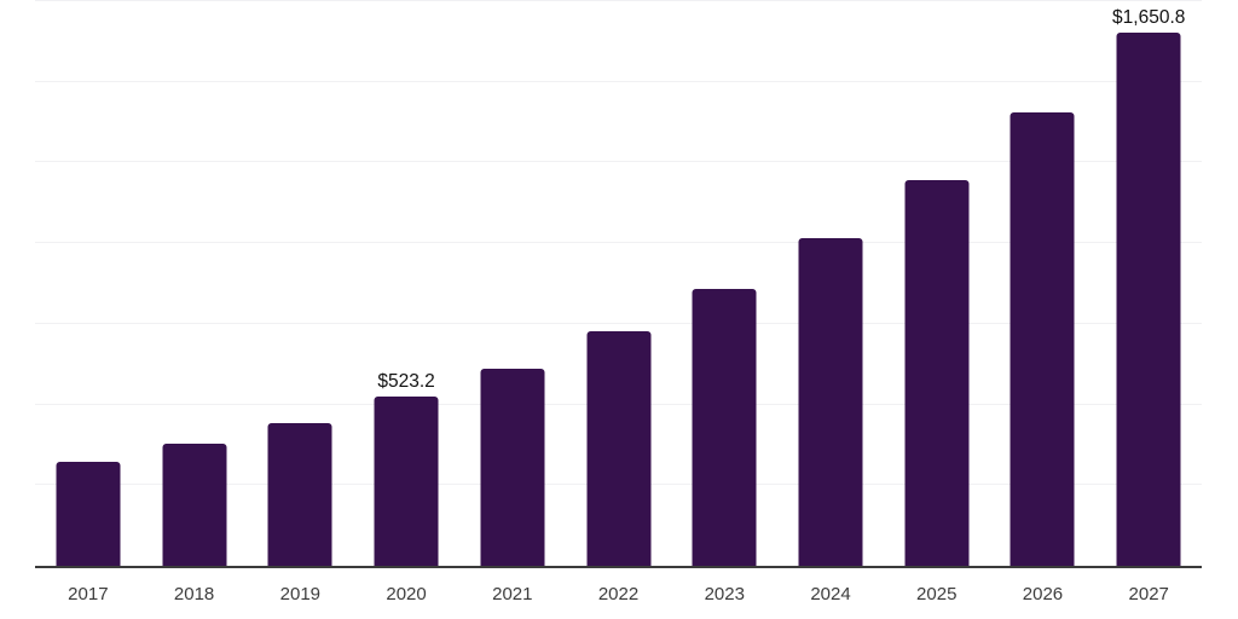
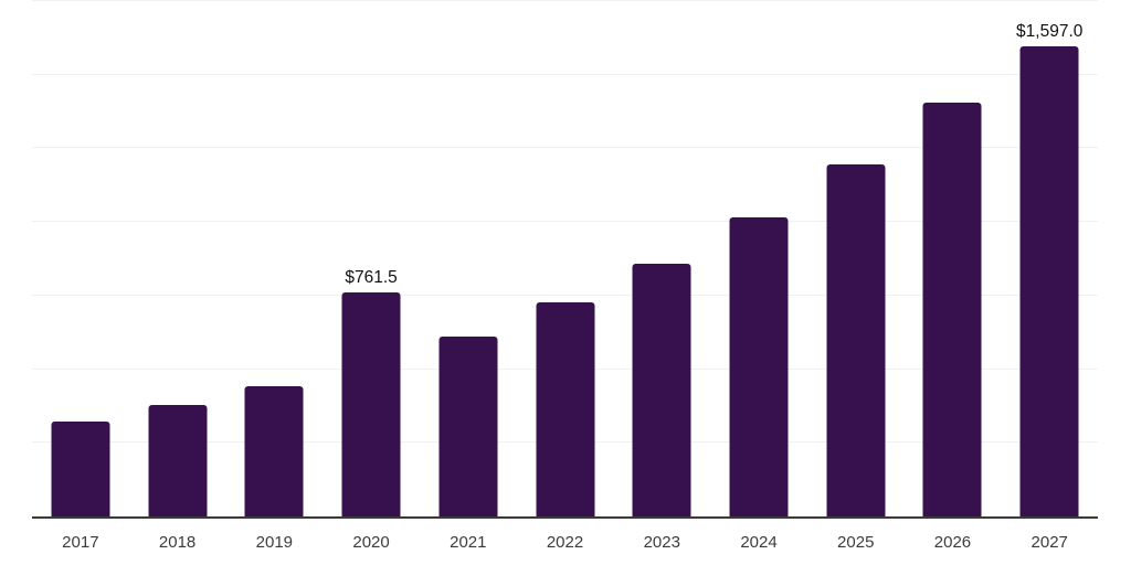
2020: $523.2 -> $761.5
2027: $1,650.8 -> $1,597.0
